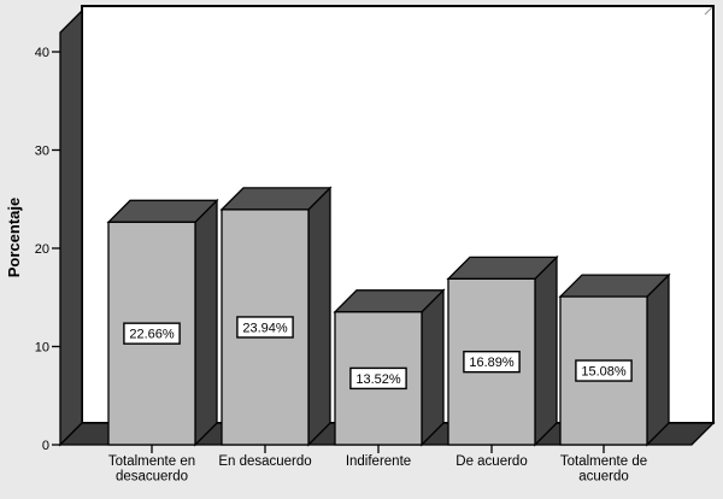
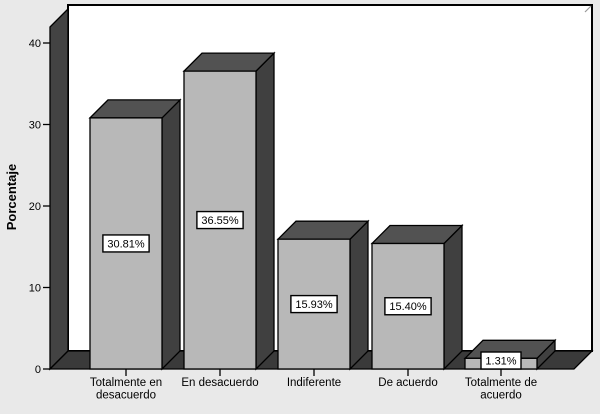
Totalmente en desacuerdo: 22.66% -> 30.81%
En desacuerdo: 23.94% -> 36.55%
Indiferente: 13.52% -> 15.93%
De acuerdo: 16.89% -> 15.40%
Totalmente de acuerdo: 15.08% -> 1.31%
